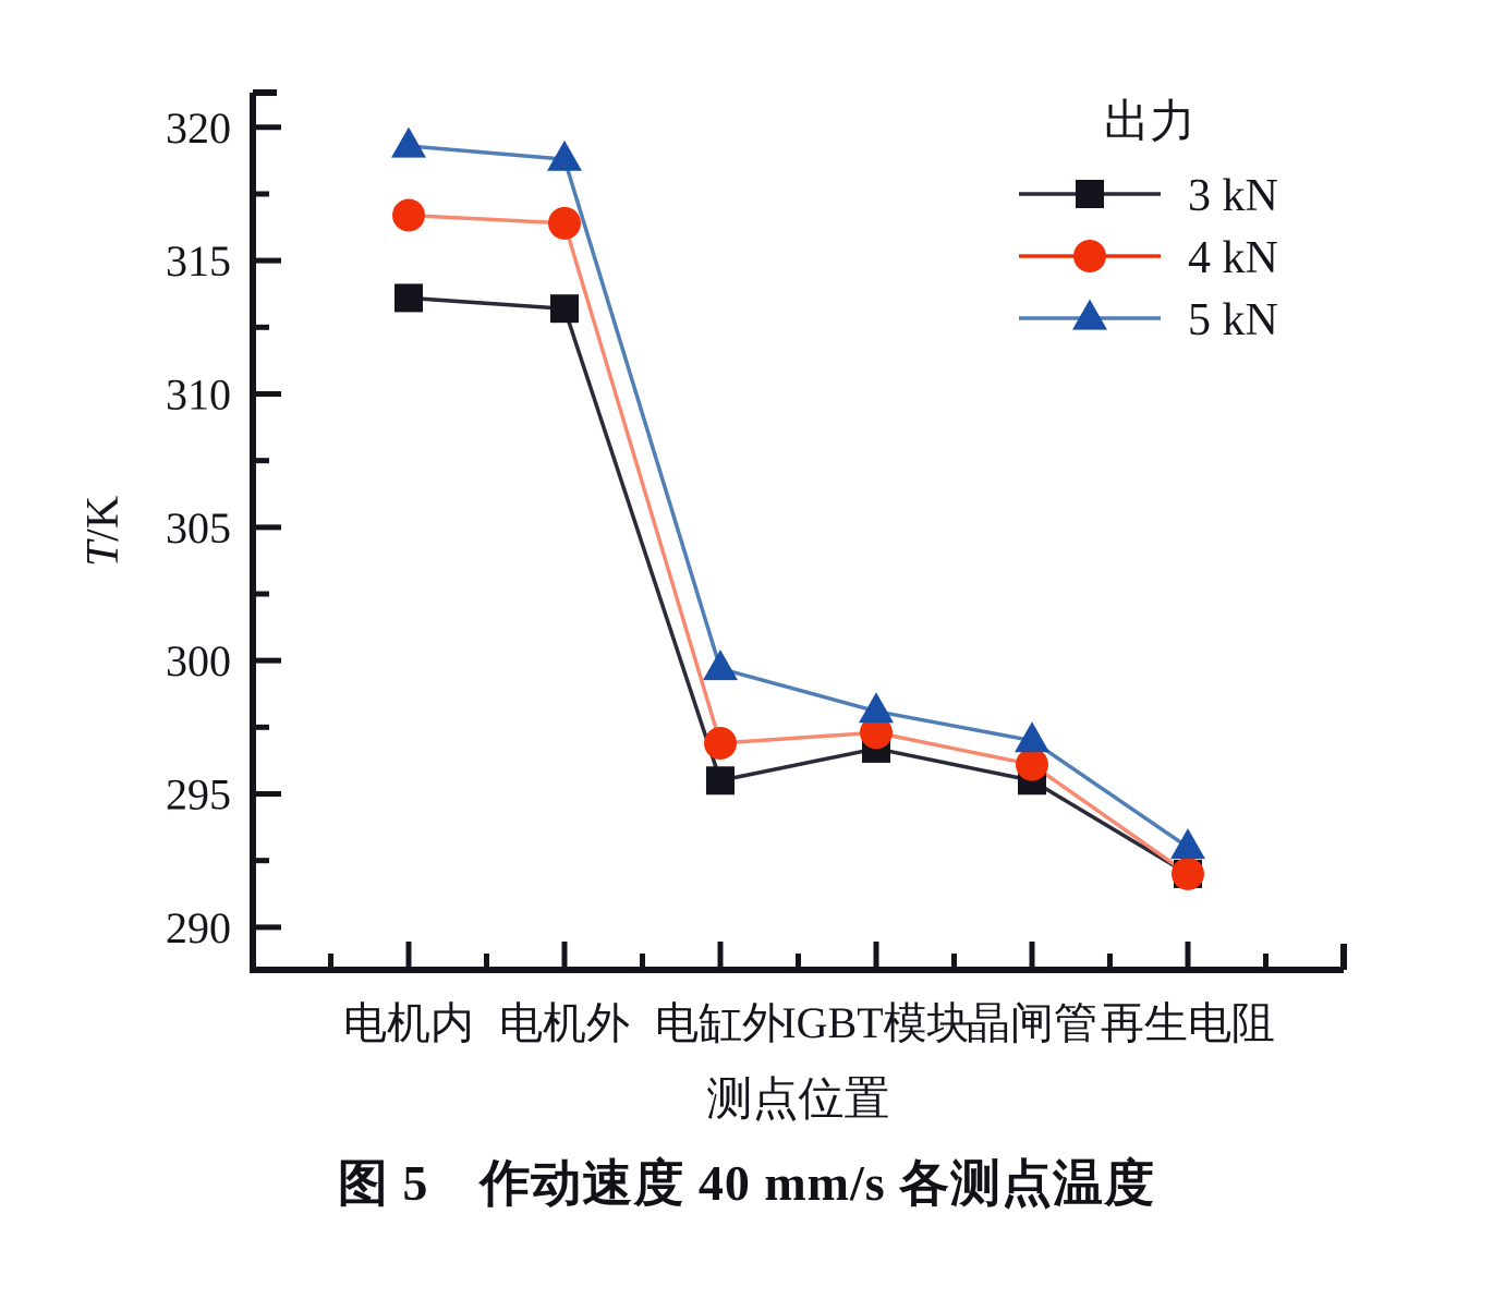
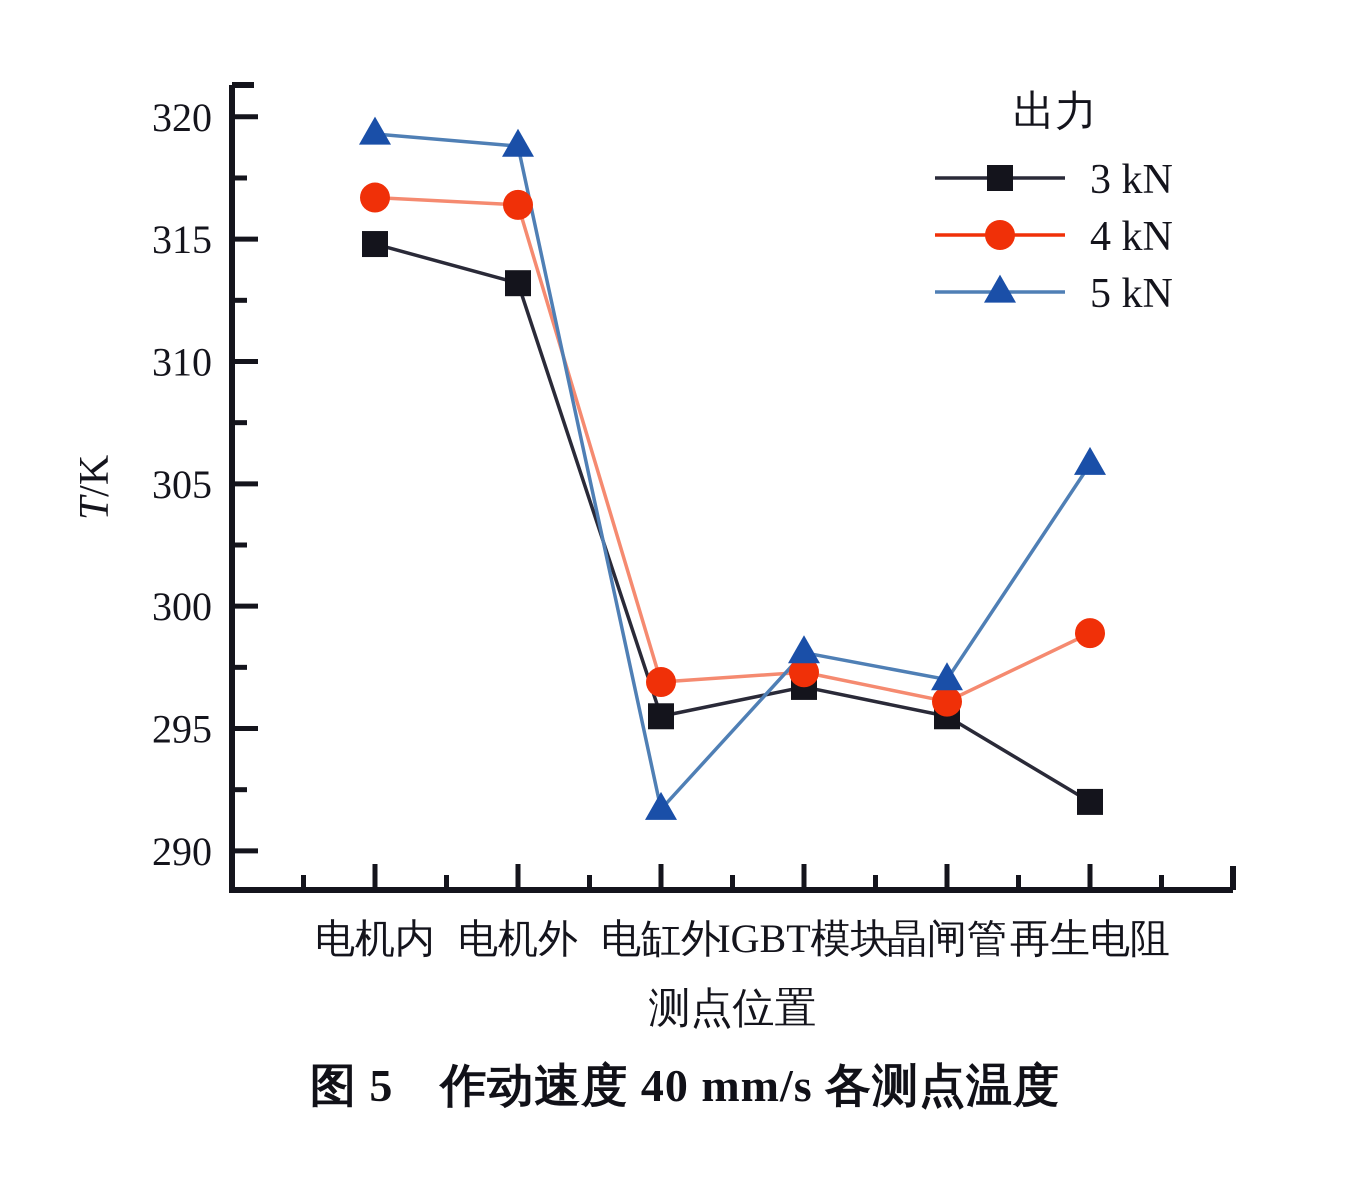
3 kN/电机内: 313.6 -> 314.8
5 kN/电缸外: 299.7 -> 291.7
4 kN/再生电阻: 292.0 -> 298.9
5 kN/再生电阻: 293.0 -> 305.8
